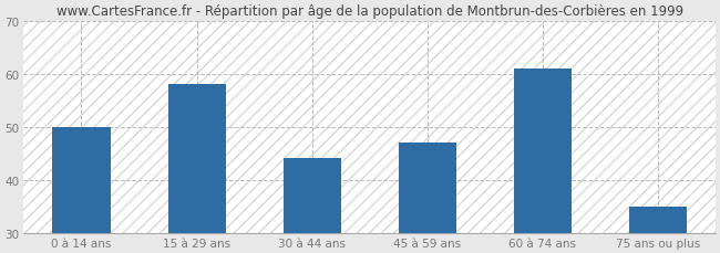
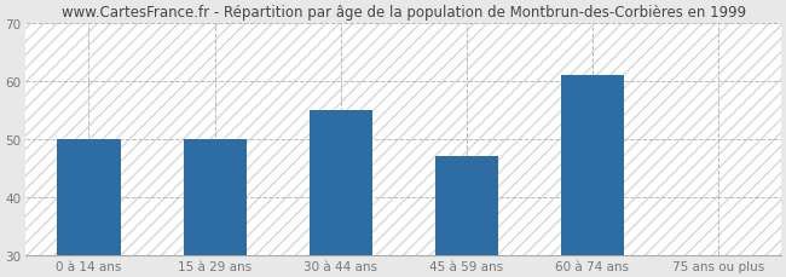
15 à 29 ans: 58 -> 50
30 à 44 ans: 44 -> 55
75 ans ou plus: 35 -> 30
